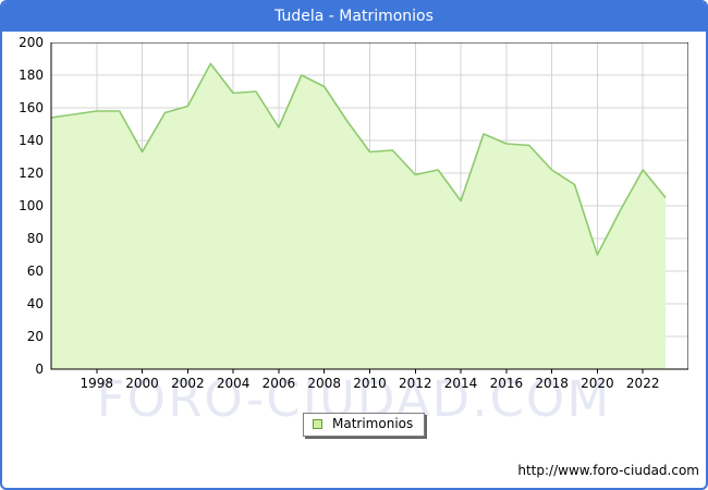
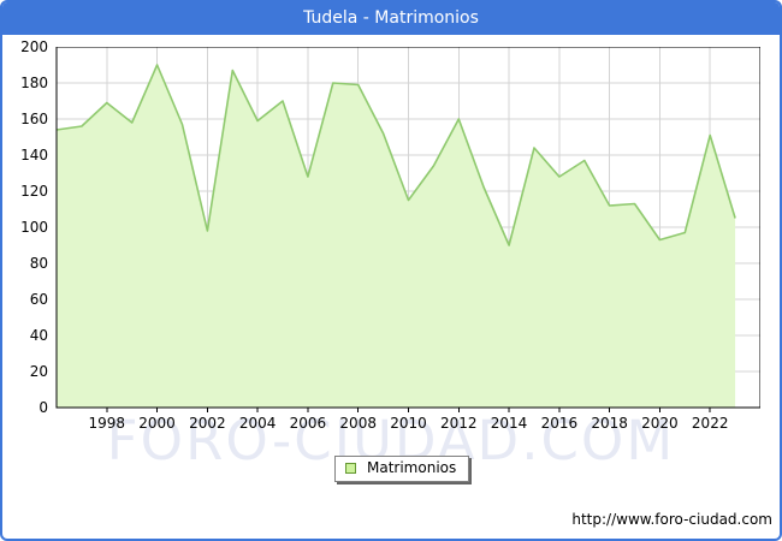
1998: 158 -> 169
2000: 133 -> 190
2002: 161 -> 98
2004: 169 -> 159
2006: 148 -> 128
2008: 173 -> 179
2010: 133 -> 115
2012: 119 -> 160
2014: 103 -> 90
2016: 138 -> 128
2018: 122 -> 112
2020: 70 -> 93
2022: 122 -> 151
